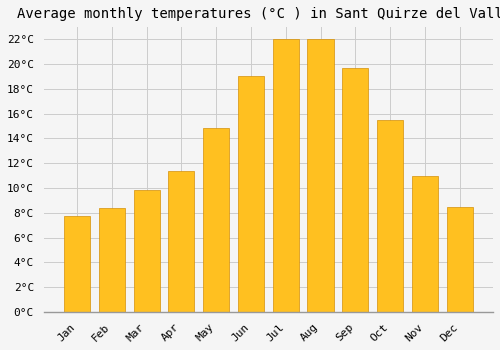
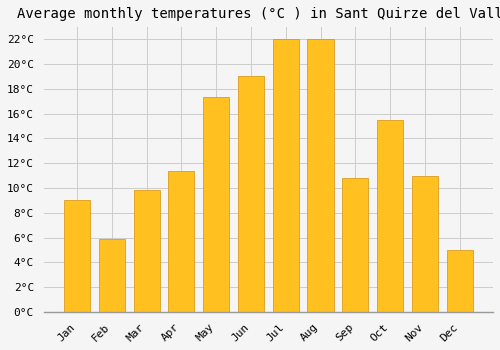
Jan: 7.7°C -> 9.0°C
Feb: 8.4°C -> 5.9°C
May: 14.8°C -> 17.3°C
Sep: 19.7°C -> 10.8°C
Dec: 8.5°C -> 5.0°C
